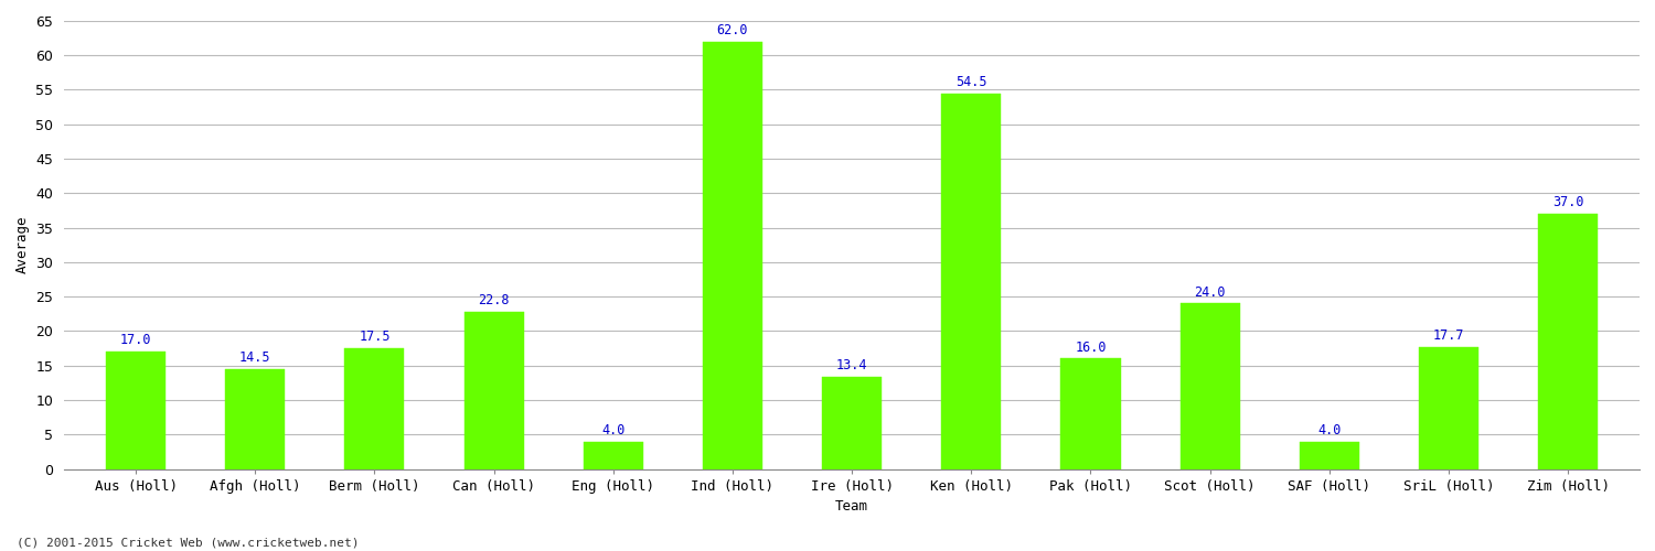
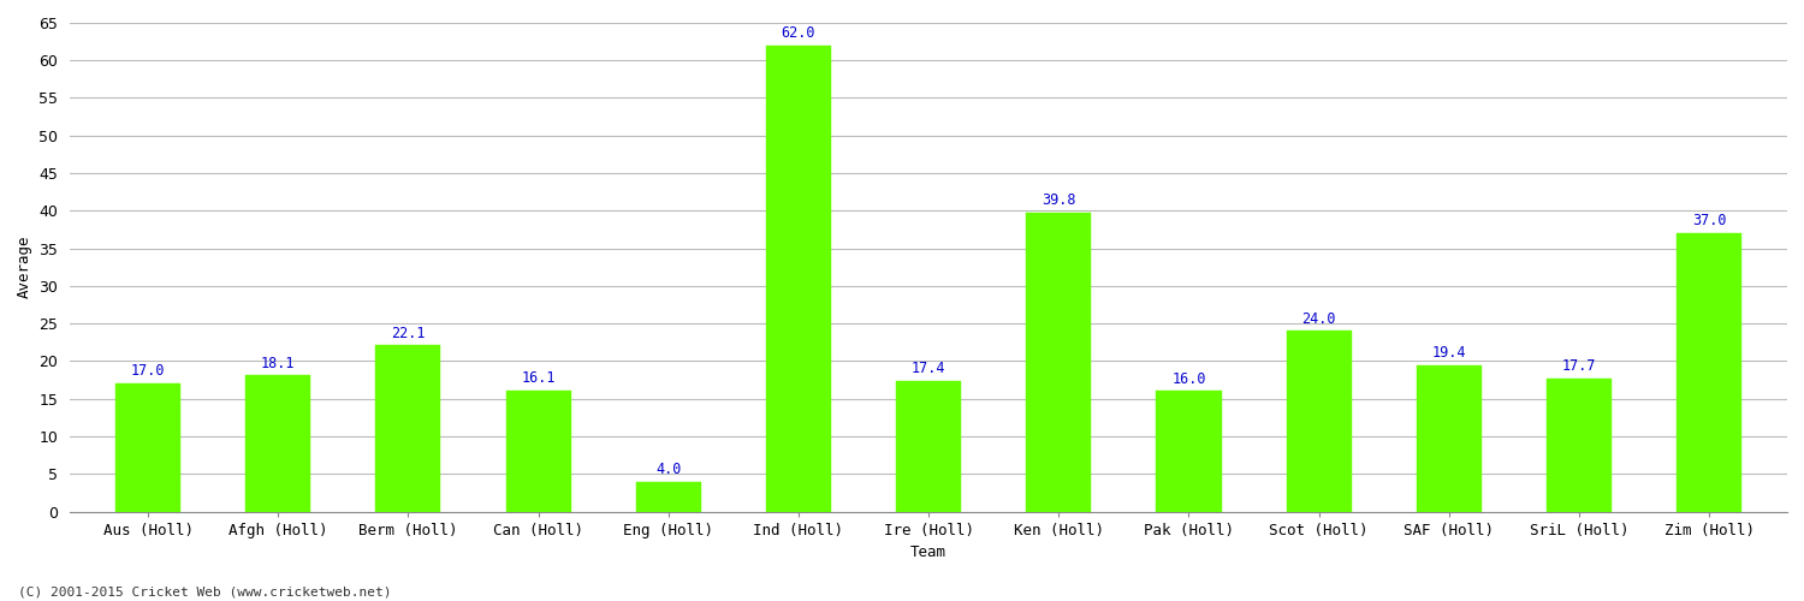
Afgh (Holl): 14.5 -> 18.1
Berm (Holl): 17.5 -> 22.1
Can (Holl): 22.8 -> 16.1
Ire (Holl): 13.4 -> 17.4
Ken (Holl): 54.5 -> 39.8
SAF (Holl): 4.0 -> 19.4
